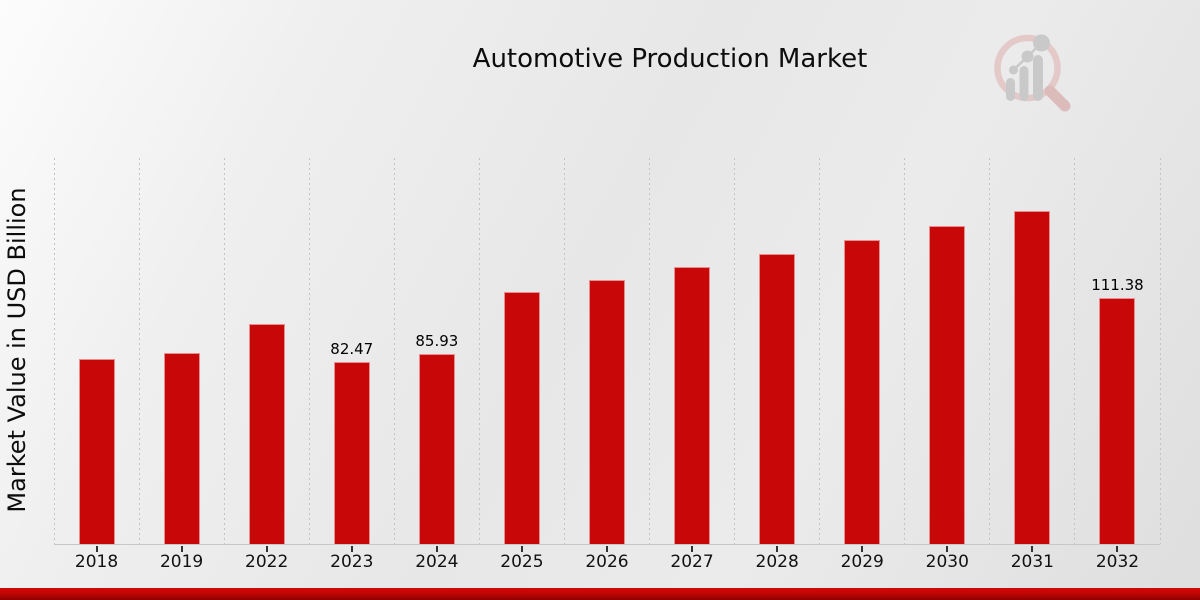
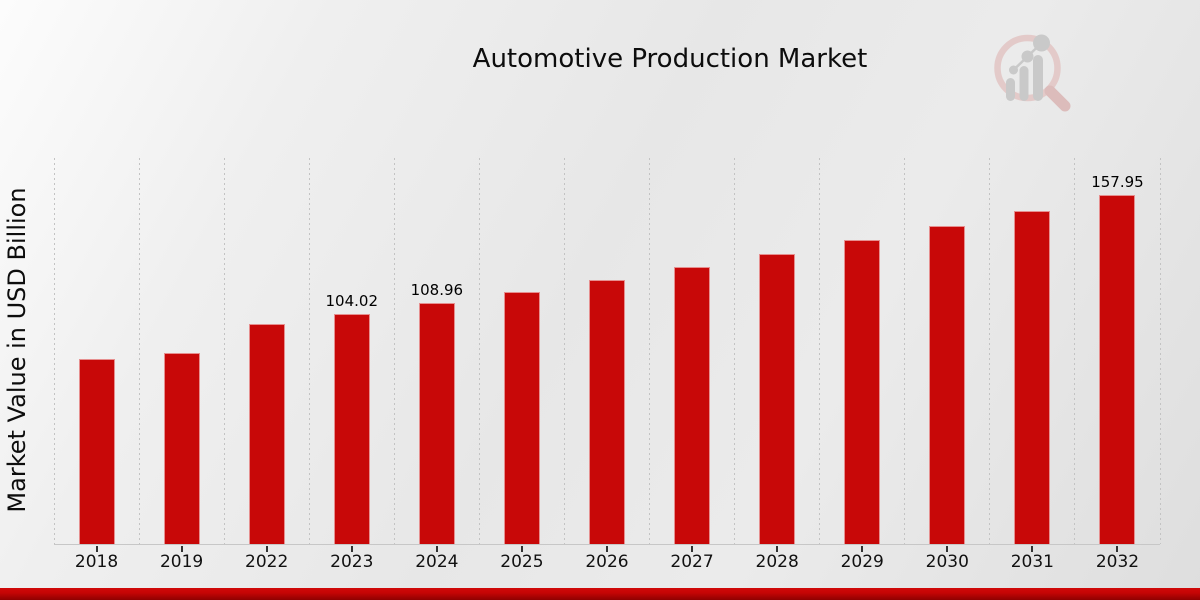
2023: 82.47 -> 104.02
2024: 85.93 -> 108.96
2032: 111.38 -> 157.95
